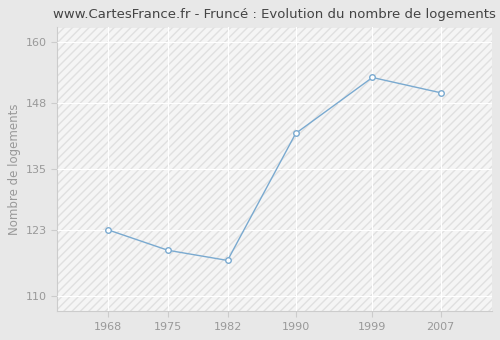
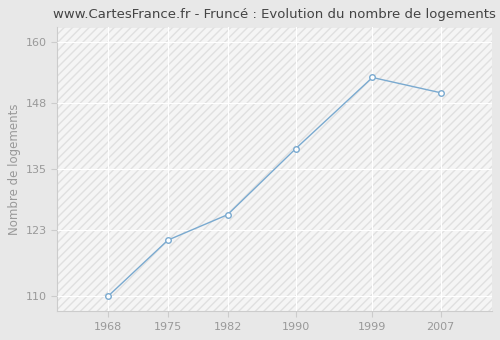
1968: 123 -> 110
1975: 119 -> 121
1982: 117 -> 126
1990: 142 -> 139
